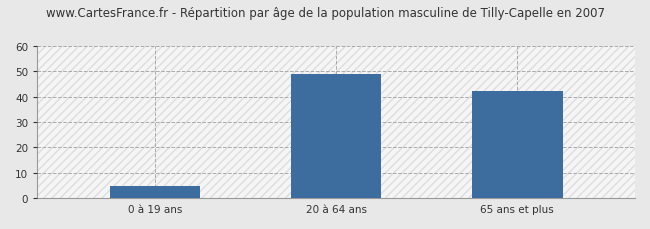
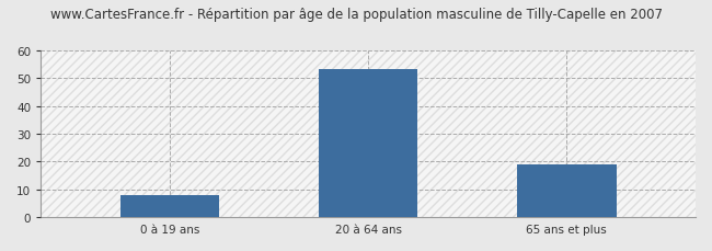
0 à 19 ans: 5 -> 8
20 à 64 ans: 49 -> 53
65 ans et plus: 42 -> 19
